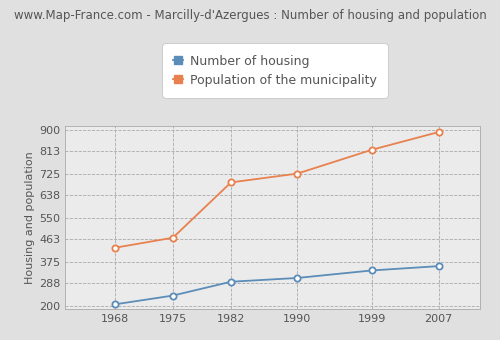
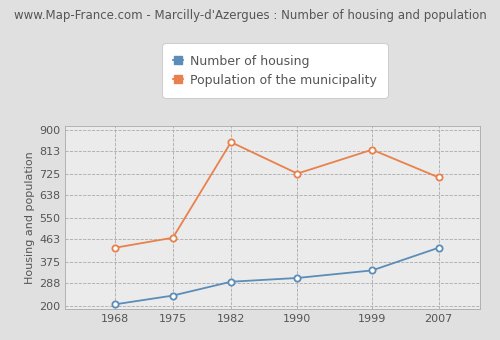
Population of the municipality/1982: 690 -> 850
Number of housing/2007: 357 -> 430
Population of the municipality/2007: 890 -> 710
